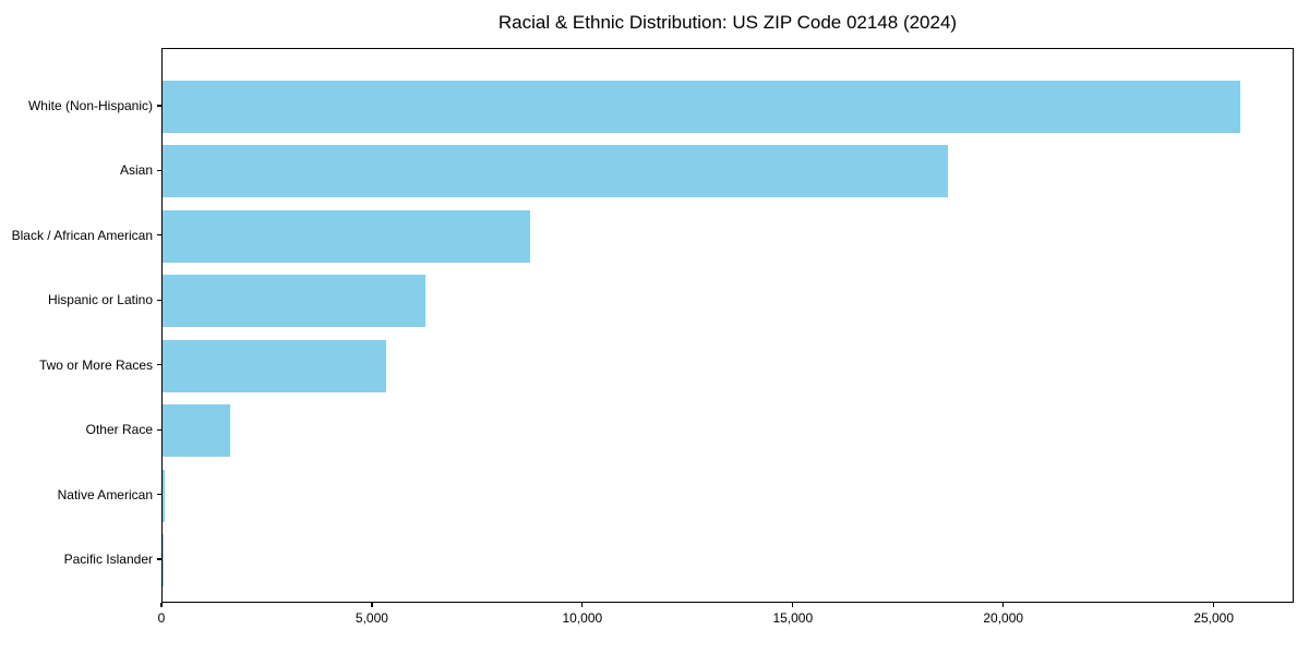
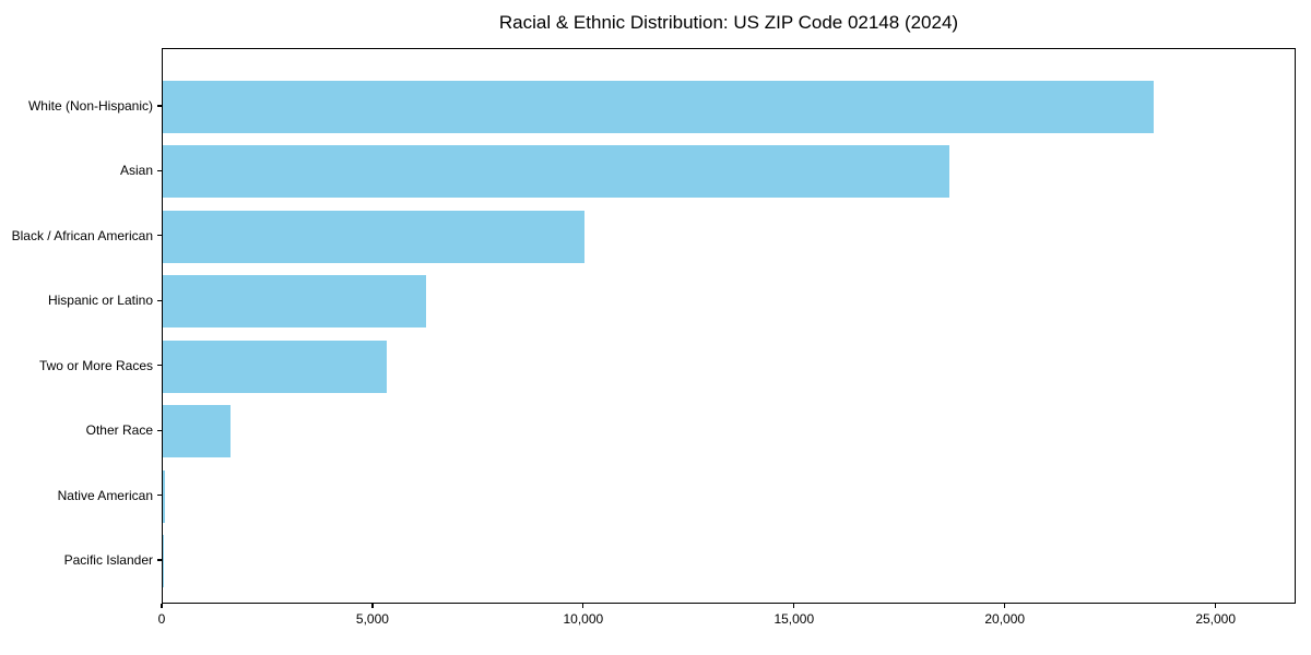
White (Non-Hispanic): 25600 -> 23500
Black / African American: 8700 -> 10000
